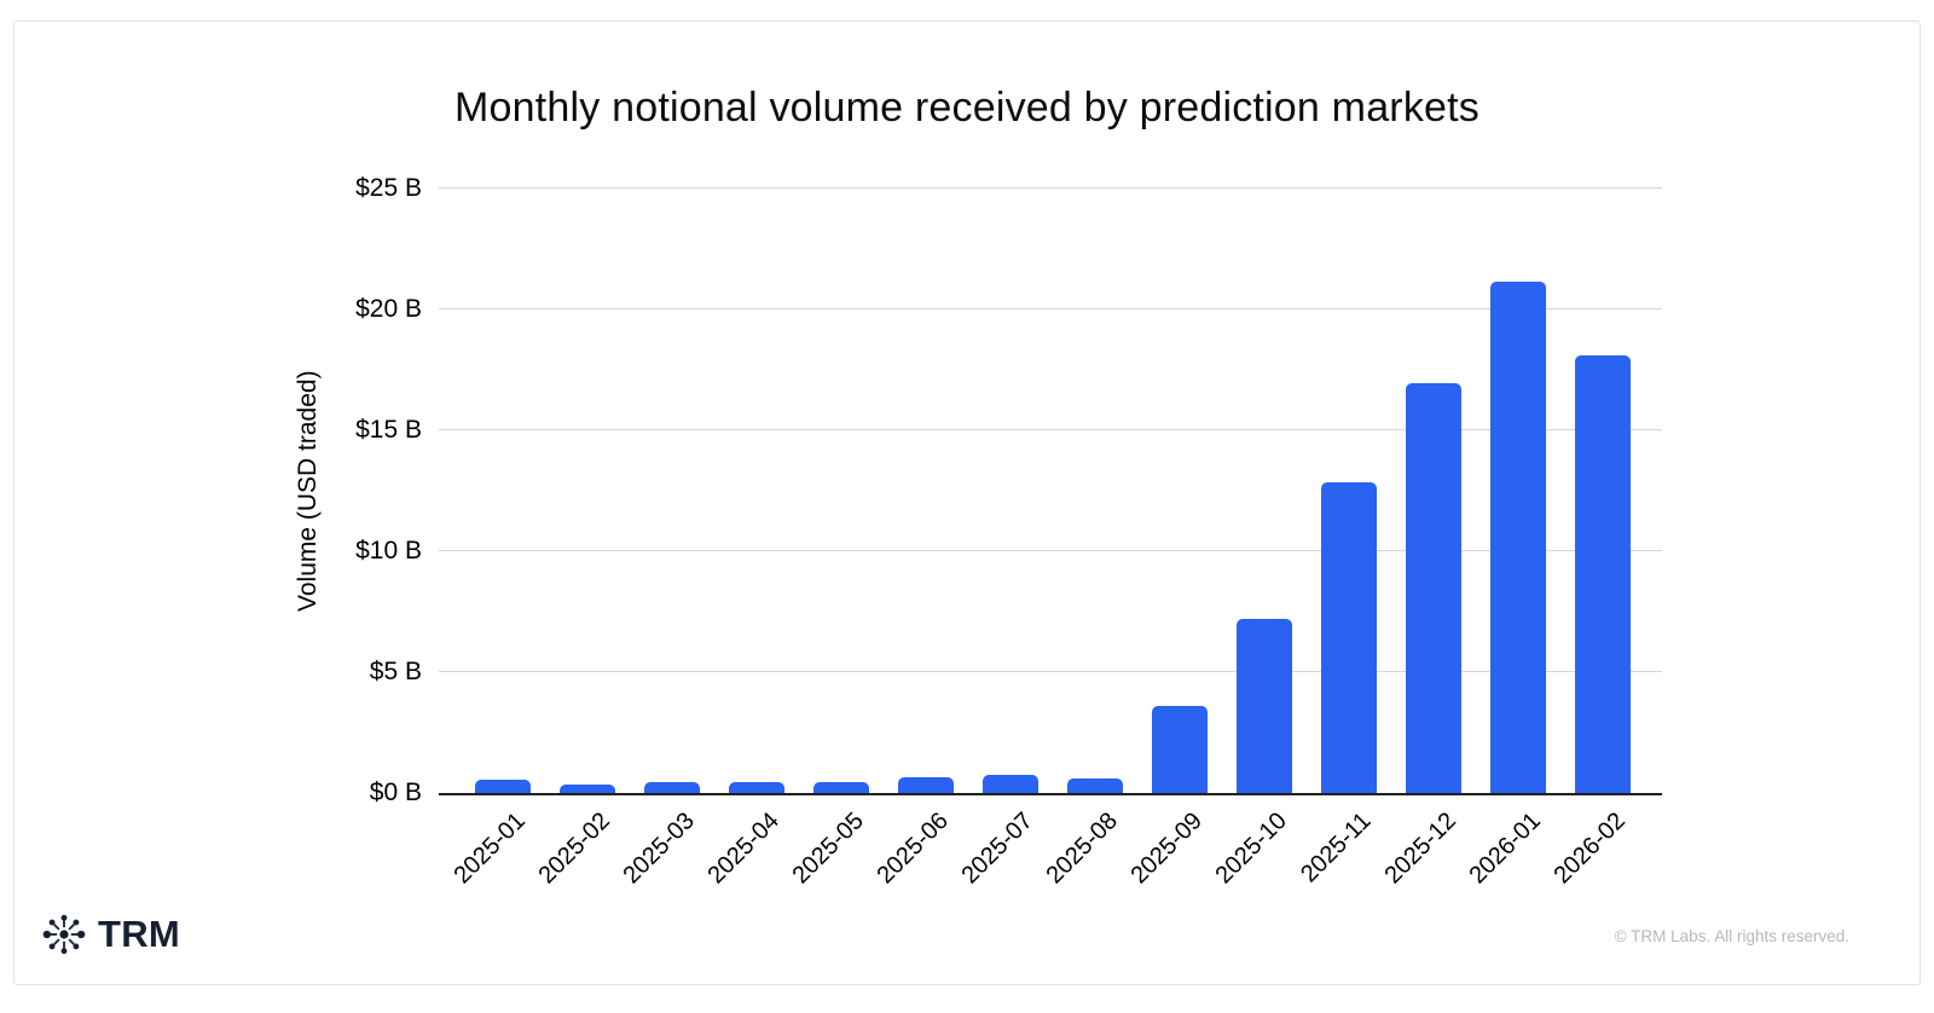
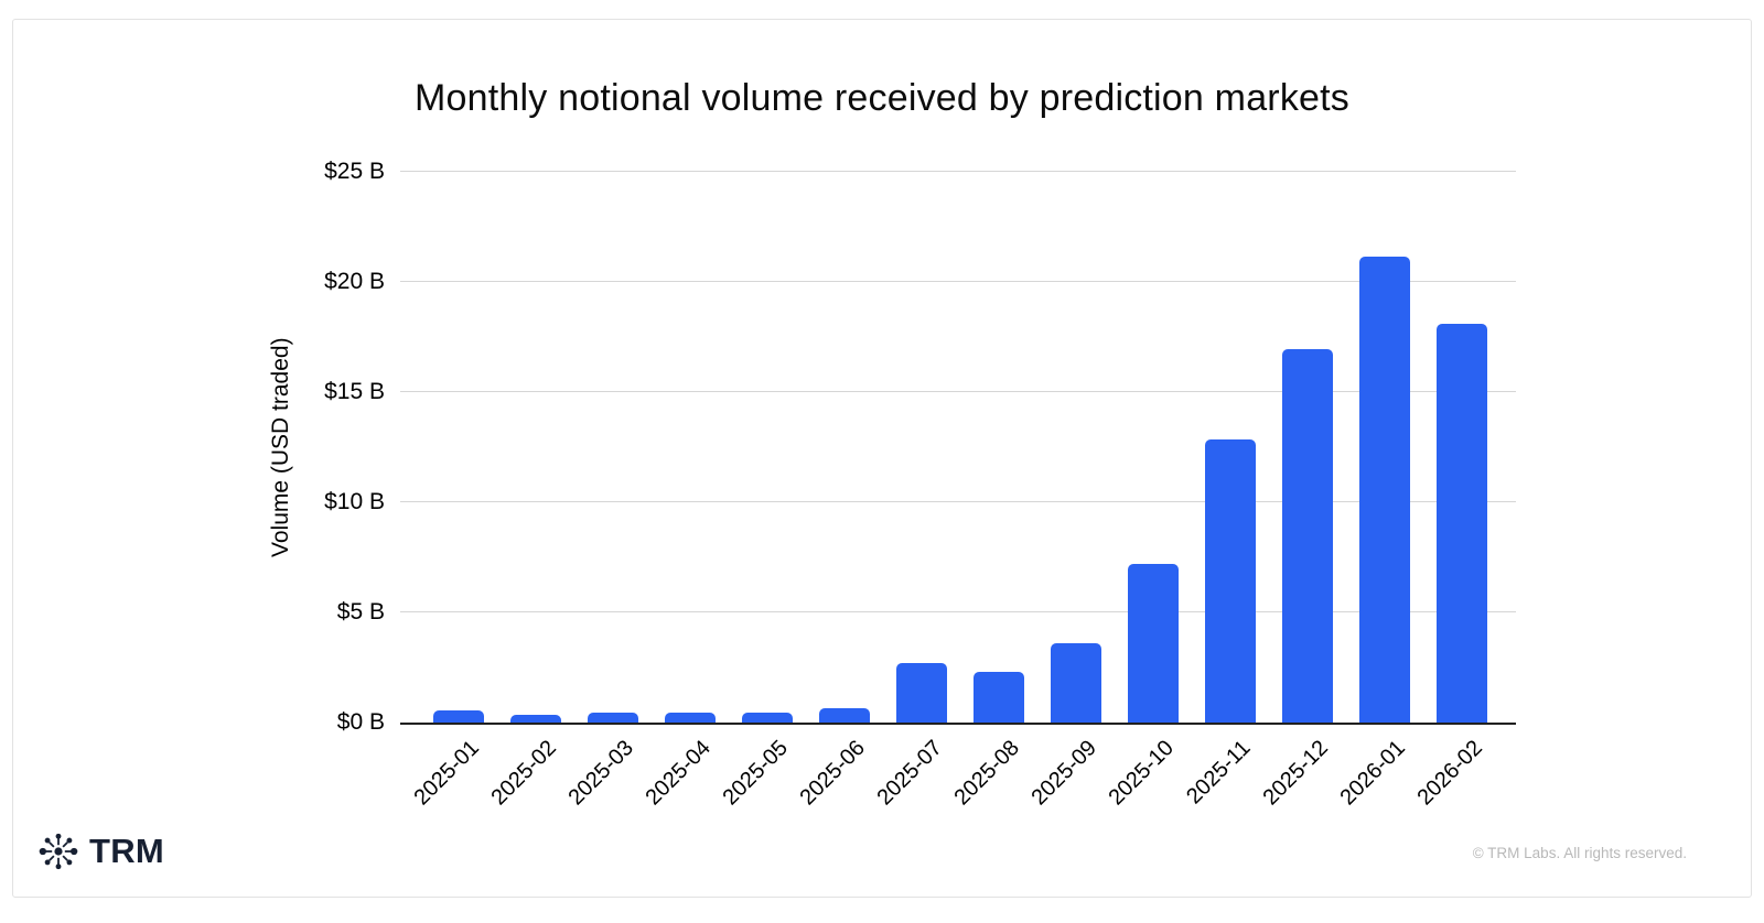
2025-07: $0.8B -> $2.7B
2025-08: $0.6B -> $2.3B
